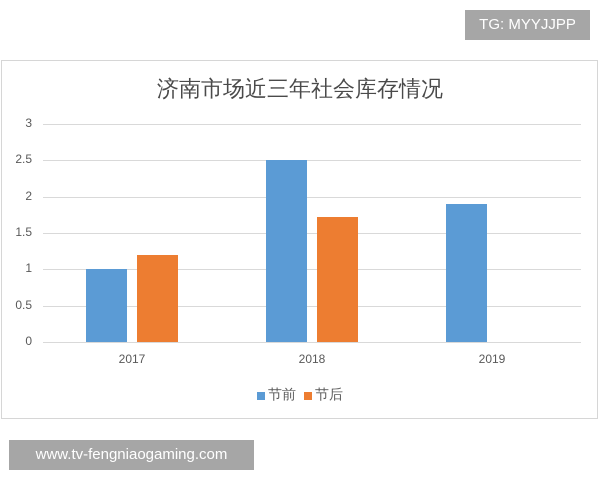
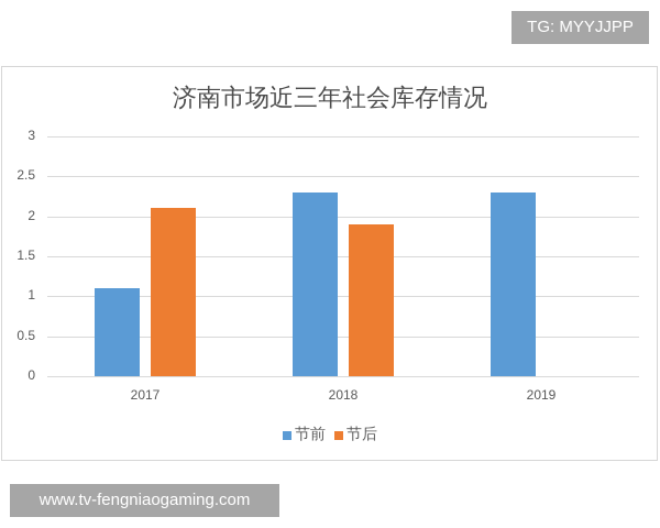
节前/2017: 1.0 -> 1.1
节后/2017: 1.2 -> 2.1
节前/2018: 2.5 -> 2.3
节后/2018: 1.7 -> 1.9
节前/2019: 1.9 -> 2.3
